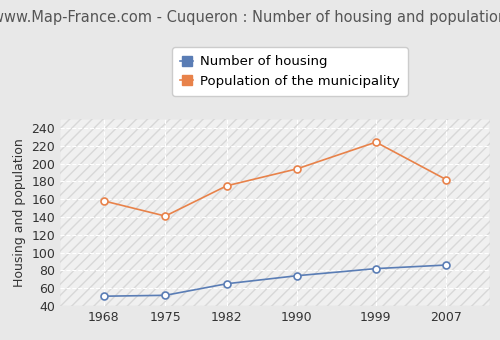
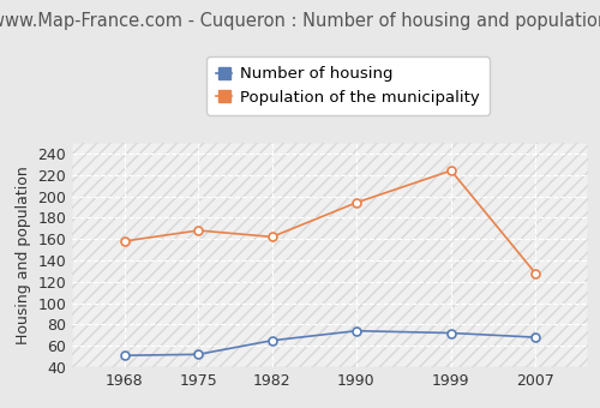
Population of the municipality/1975: 141 -> 168
Population of the municipality/1982: 175 -> 162
Number of housing/1999: 82 -> 72
Number of housing/2007: 86 -> 68
Population of the municipality/2007: 182 -> 128
